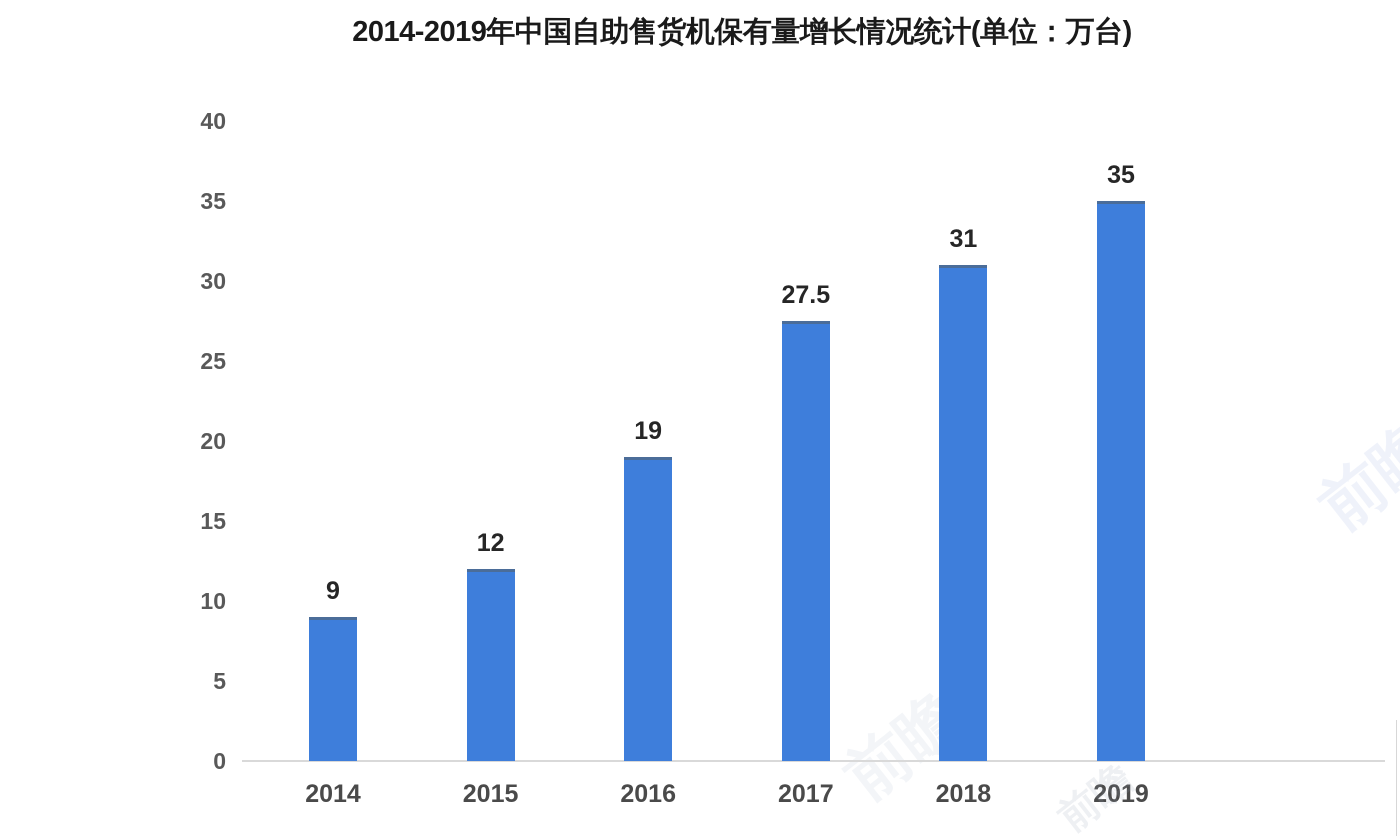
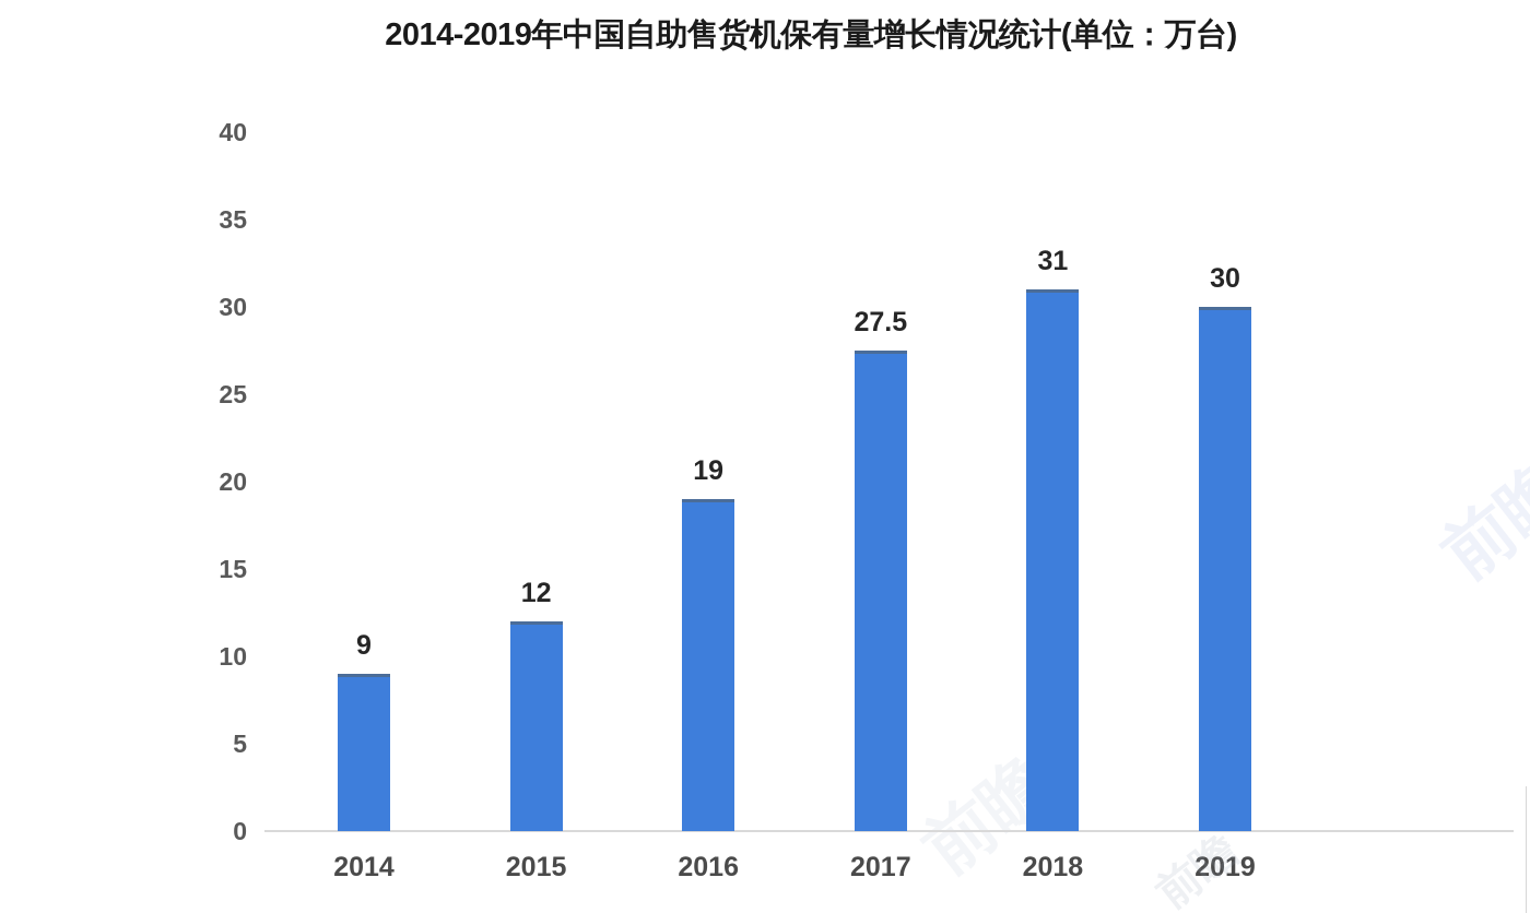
2019: 35 -> 30
